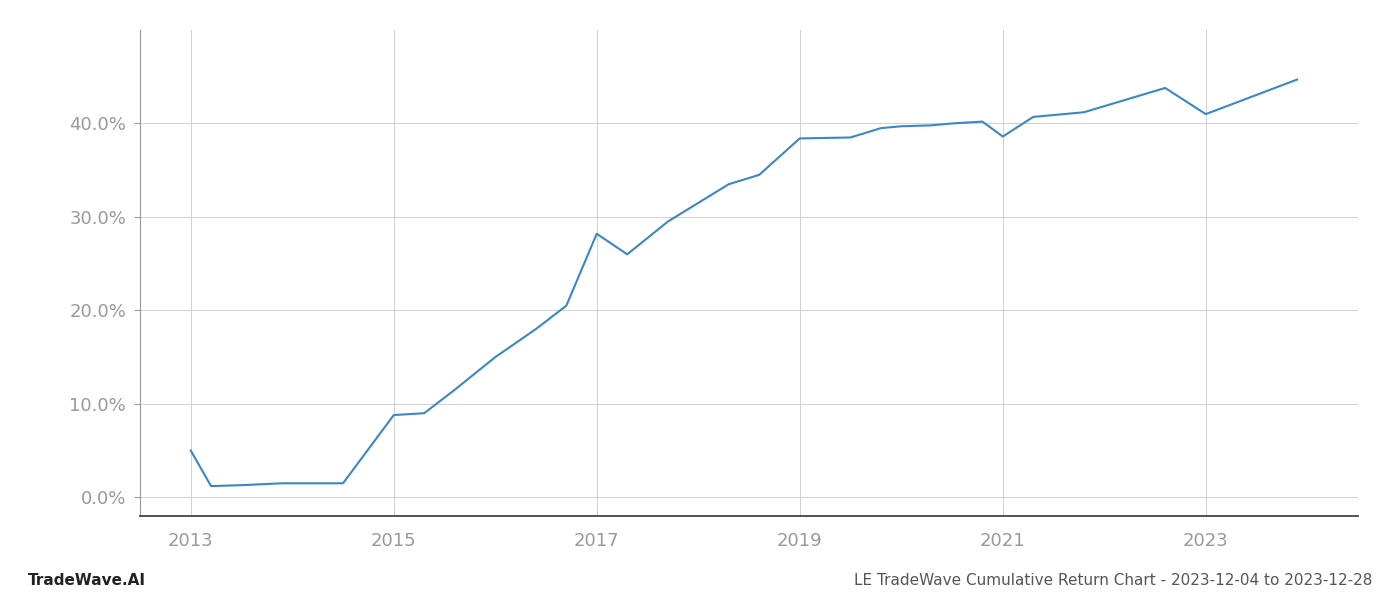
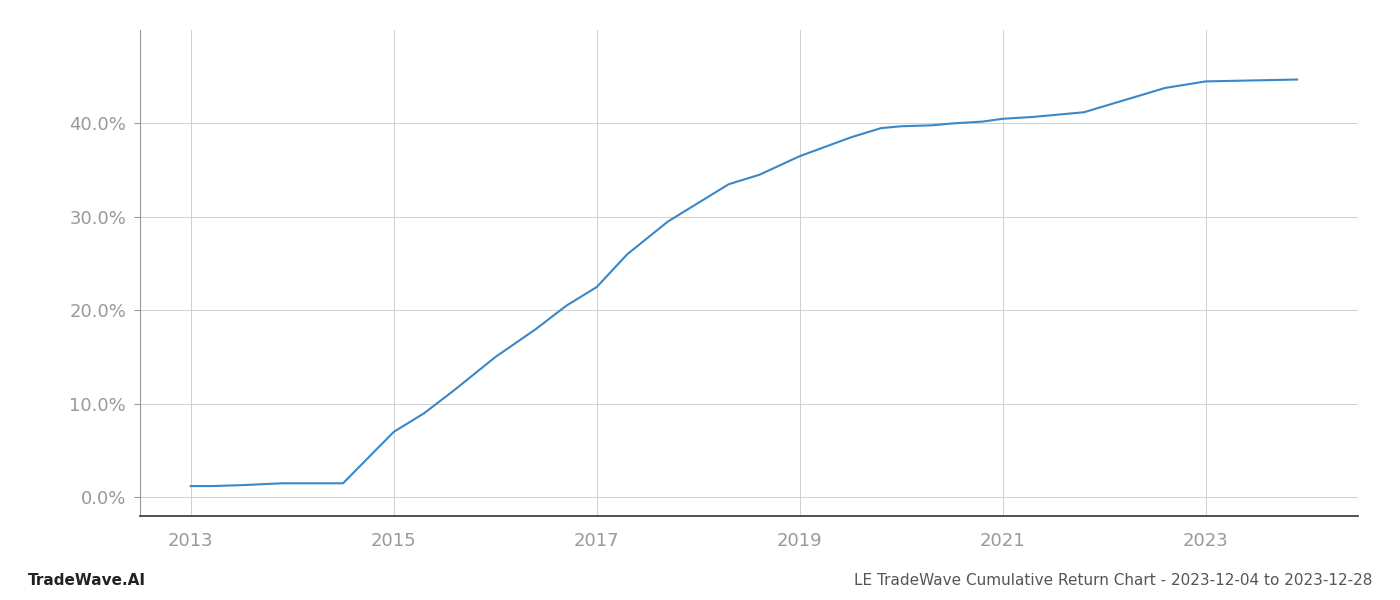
2013: 5.0% -> 1.2%
2015: 8.8% -> 7.0%
2017: 28.2% -> 22.5%
2019: 38.4% -> 36.5%
2021: 38.6% -> 40.5%
2023: 41.0% -> 44.5%
